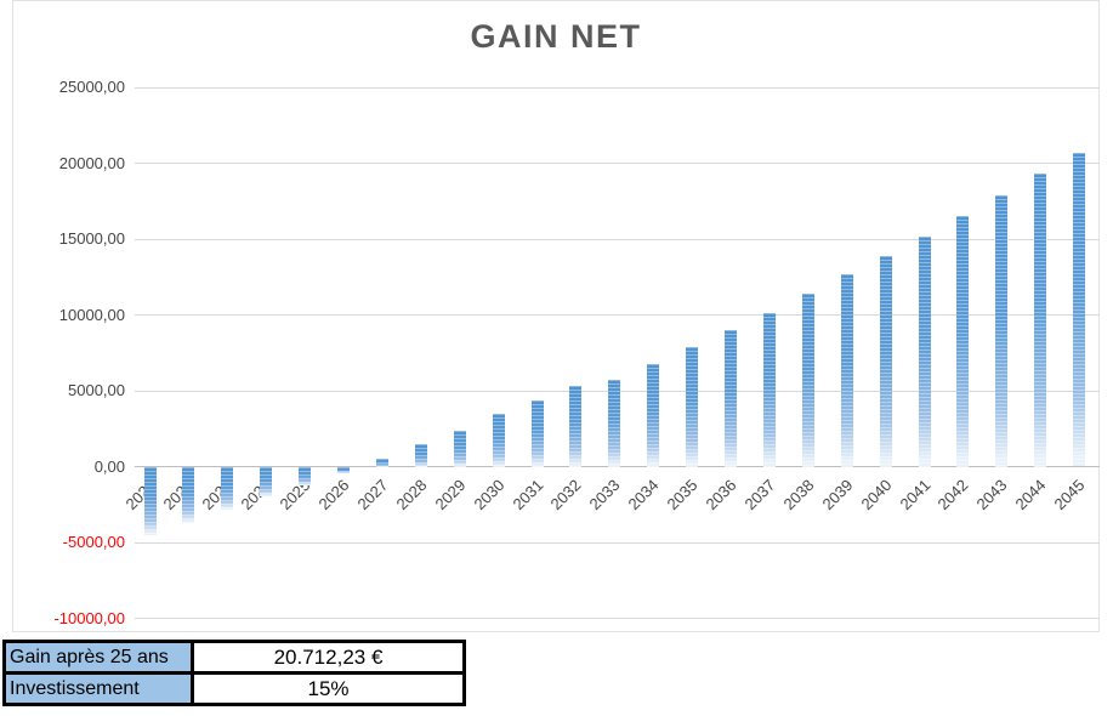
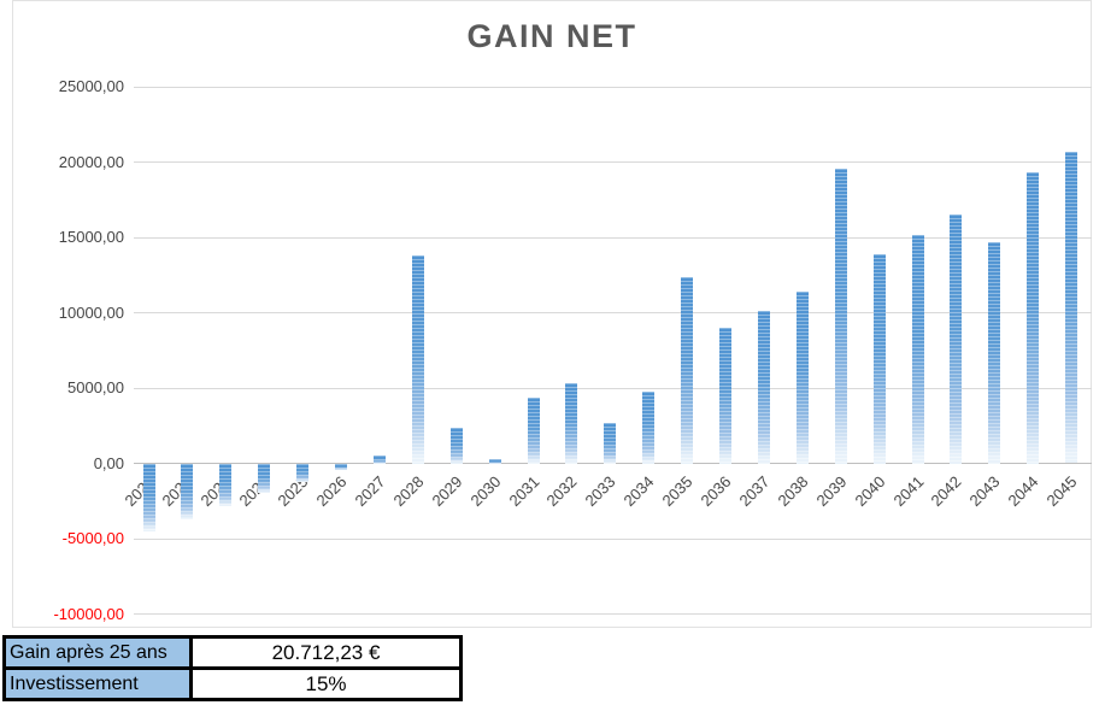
2028: 1400 -> 13800
2030: 3400 -> 300
2033: 5800 -> 2700
2034: 6800 -> 4800
2035: 7800 -> 12400
2039: 12600 -> 19600
2043: 17900 -> 14700
